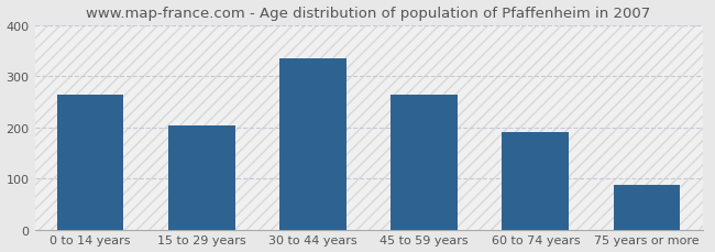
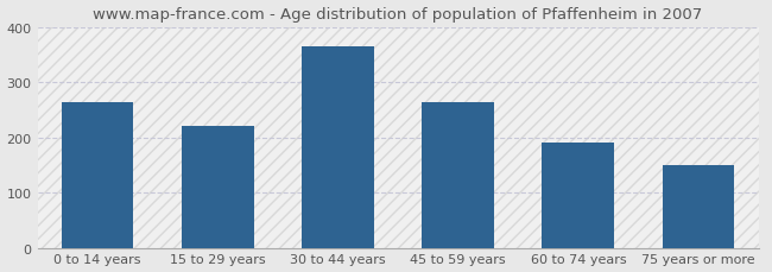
15 to 29 years: 203 -> 220
30 to 44 years: 335 -> 365
75 years or more: 88 -> 150
